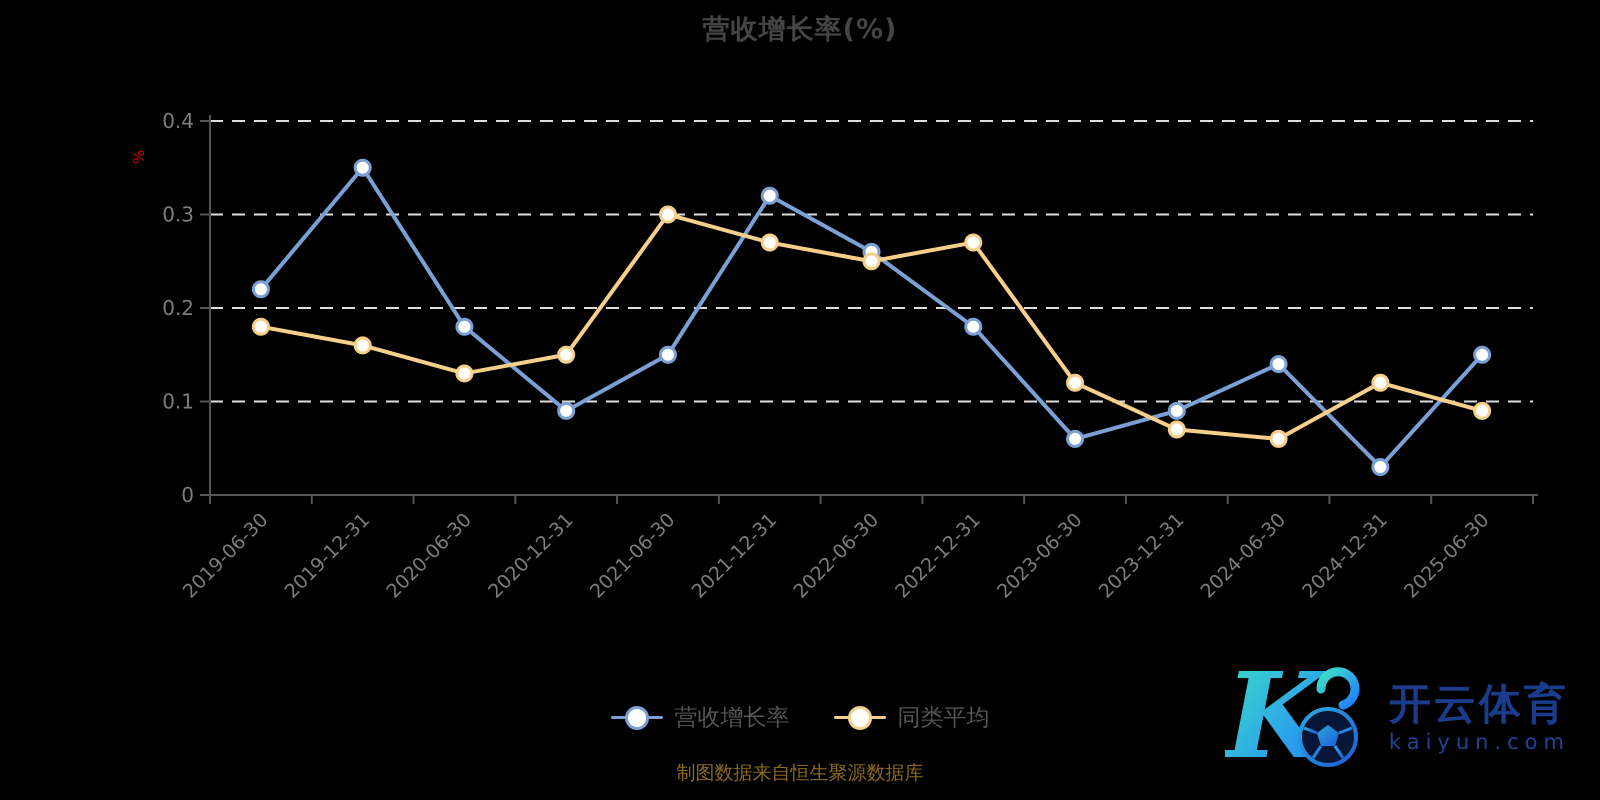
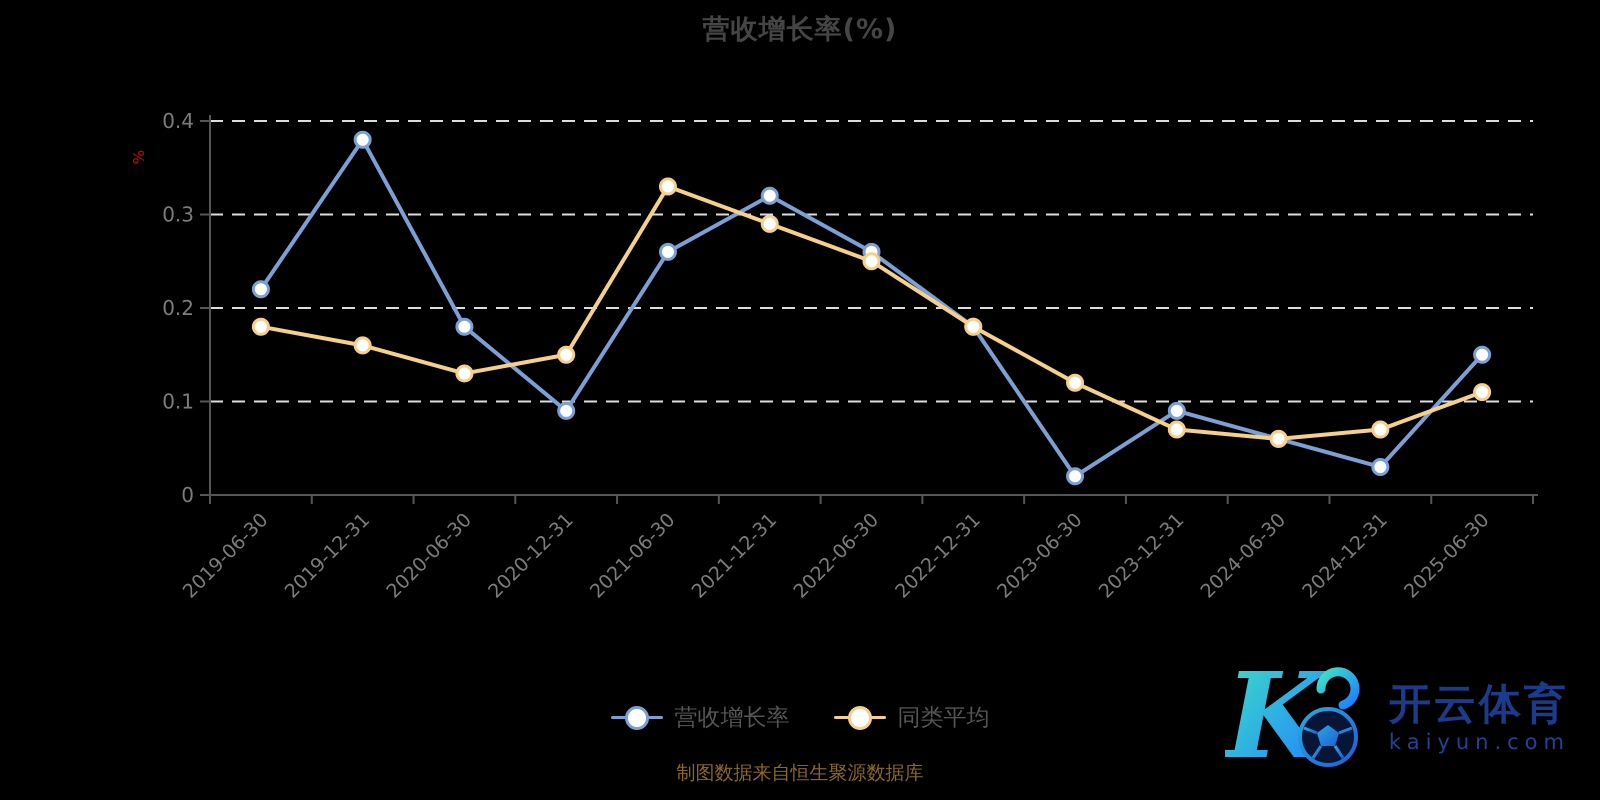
营收增长率/2019-12-31: 0.35 -> 0.38
营收增长率/2021-06-30: 0.15 -> 0.26
同类平均/2021-06-30: 0.30 -> 0.33
同类平均/2021-12-31: 0.27 -> 0.29
同类平均/2022-12-31: 0.27 -> 0.18
营收增长率/2023-06-30: 0.06 -> 0.02
营收增长率/2024-06-30: 0.14 -> 0.06
同类平均/2024-12-31: 0.12 -> 0.07
同类平均/2025-06-30: 0.09 -> 0.11
